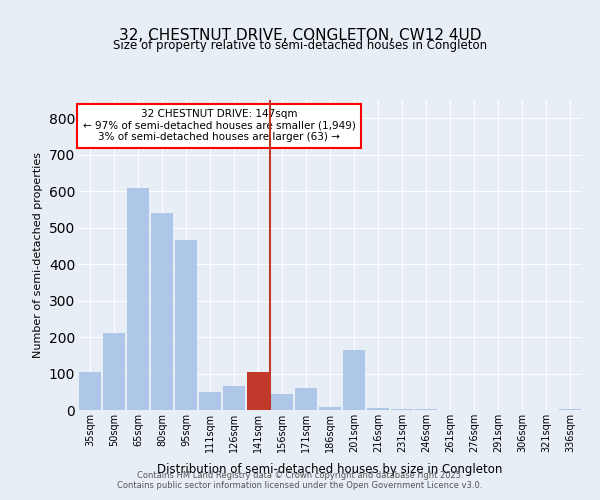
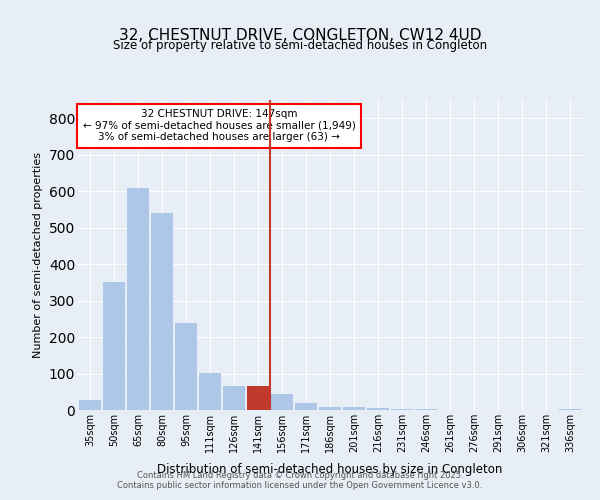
35sqm: 105 -> 28
50sqm: 210 -> 350
95sqm: 465 -> 238
111sqm: 50 -> 102
141sqm: 105 -> 67
171sqm: 60 -> 20
201sqm: 165 -> 8
